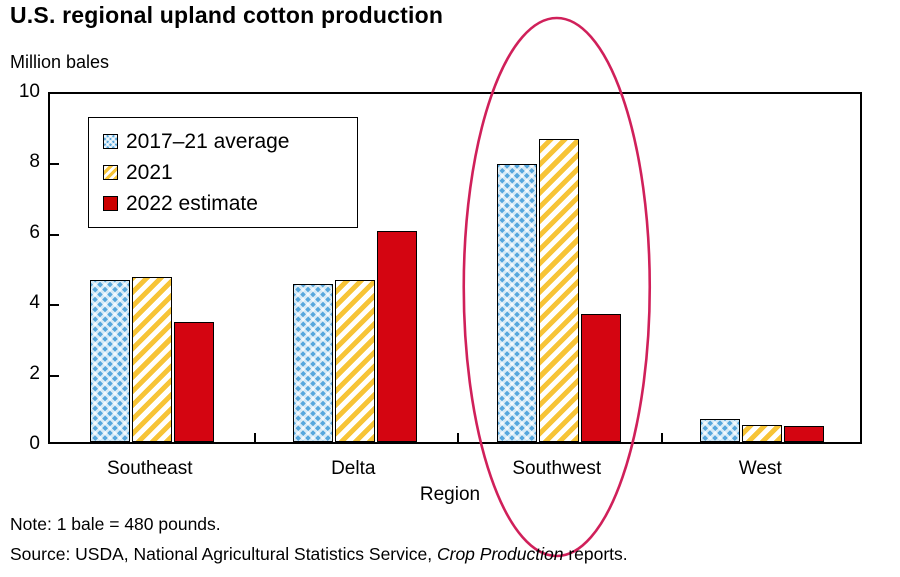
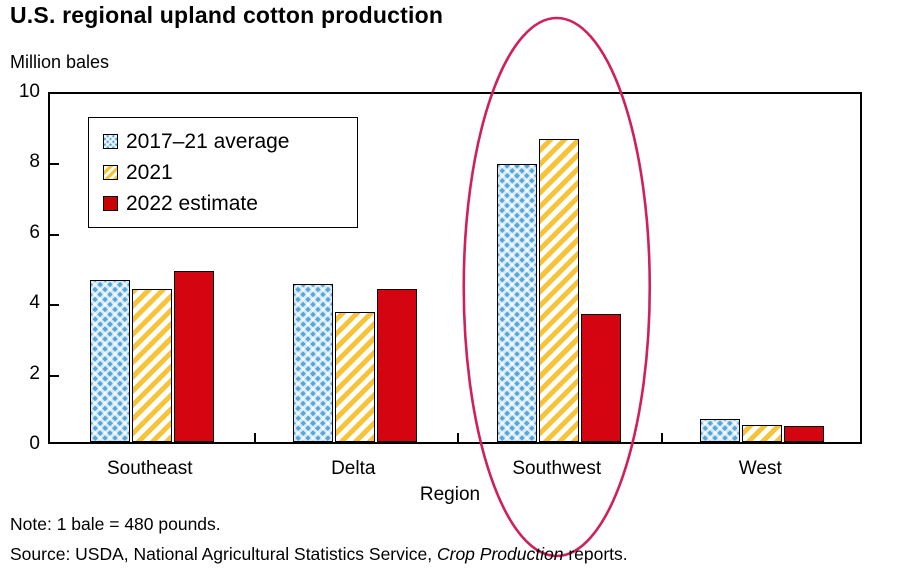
2021/Southeast: 4.7 -> 4.3
2022 estimate/Southeast: 3.4 -> 4.8
2021/Delta: 4.6 -> 3.7
2022 estimate/Delta: 6.0 -> 4.3
